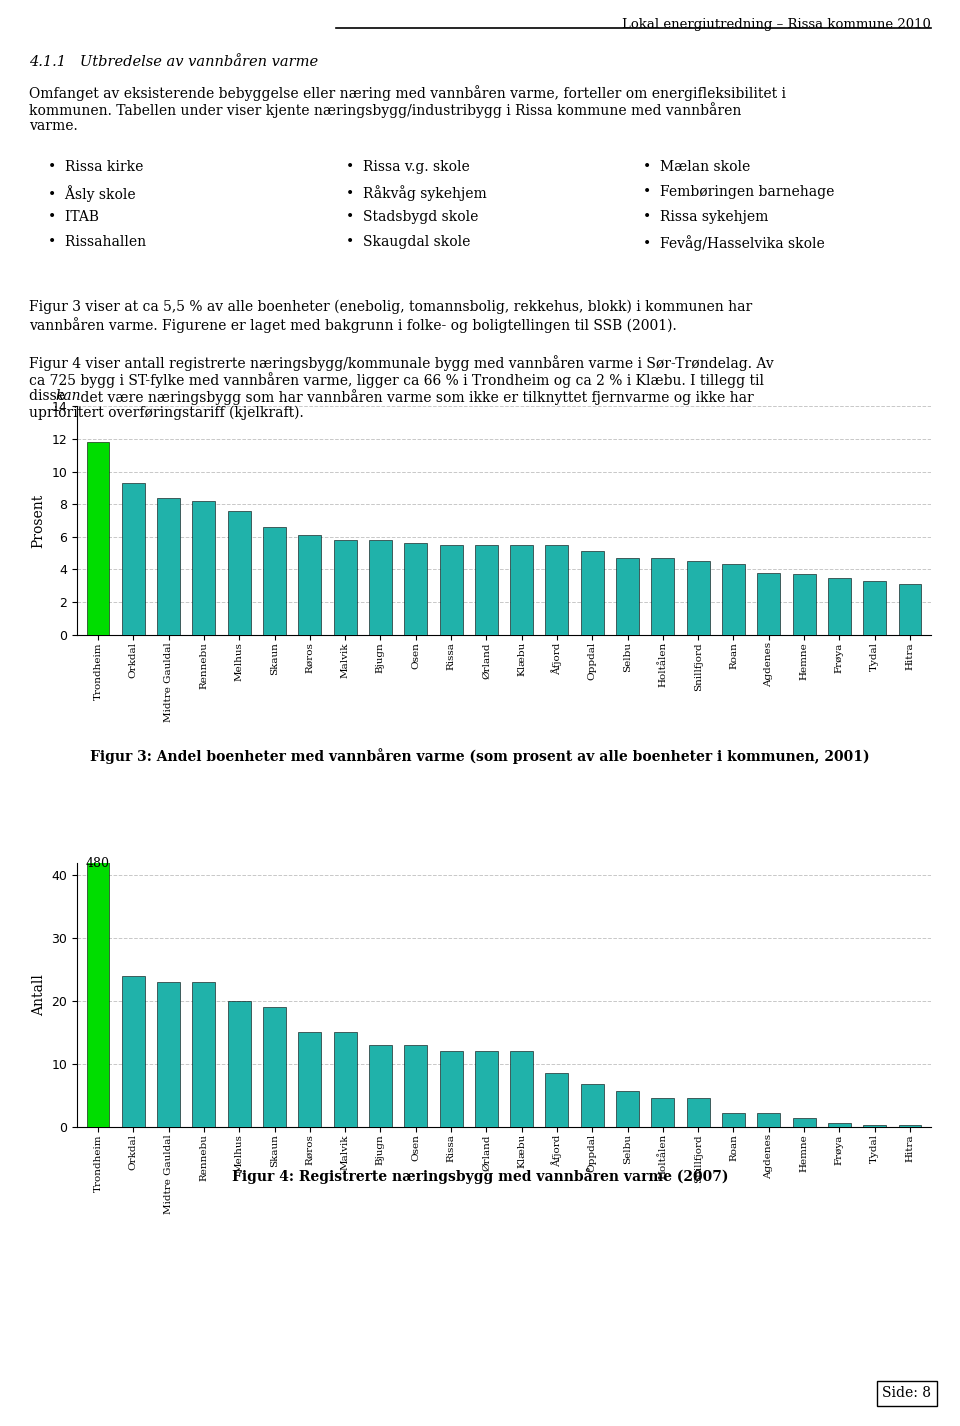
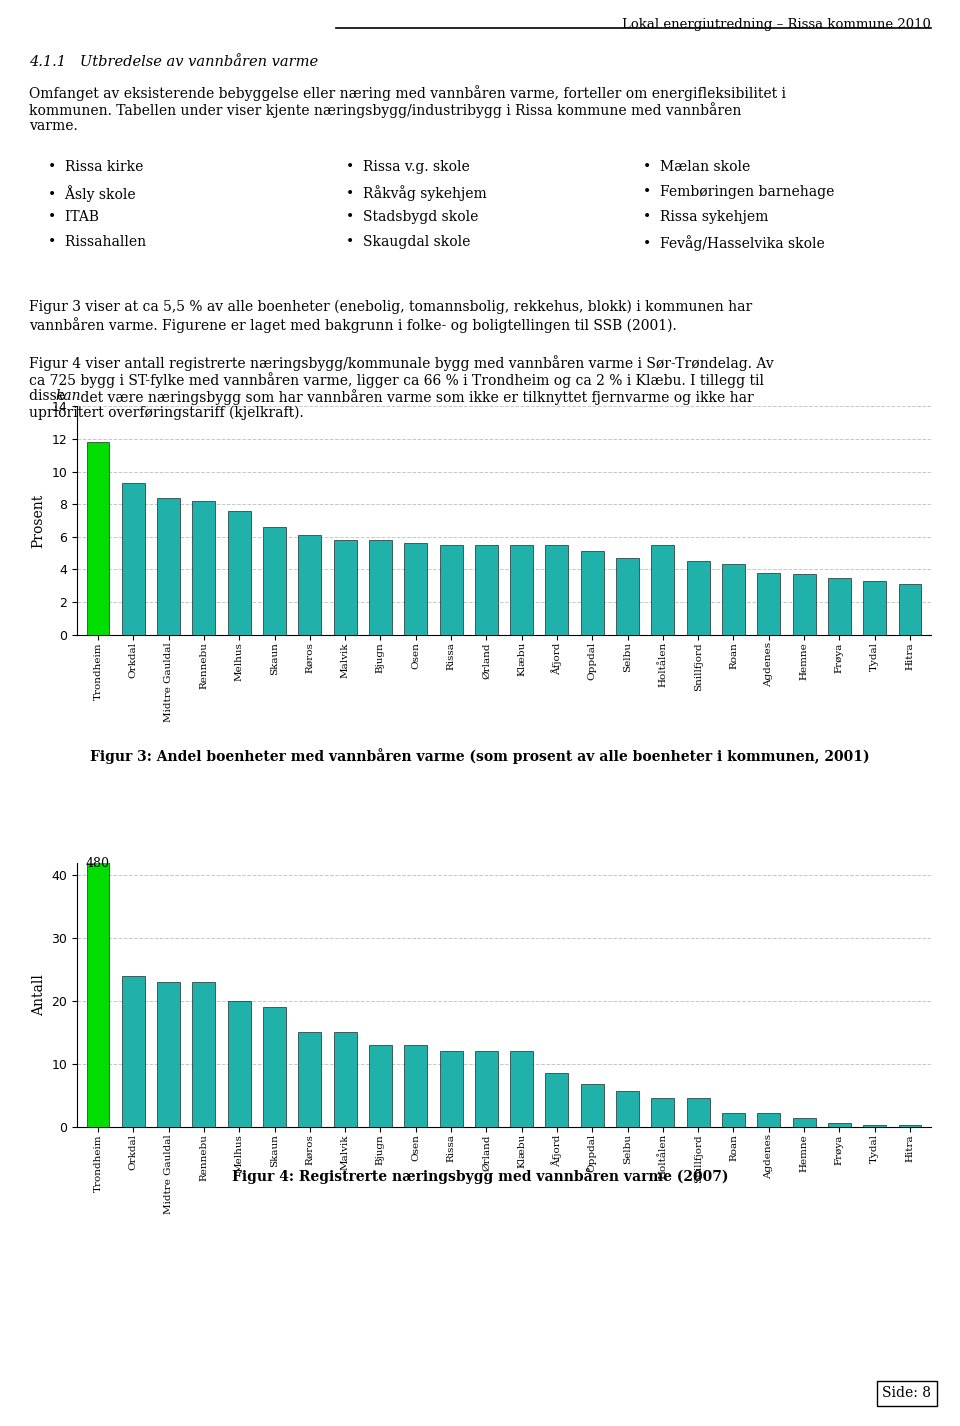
Holtålen: 4.7 -> 5.5
